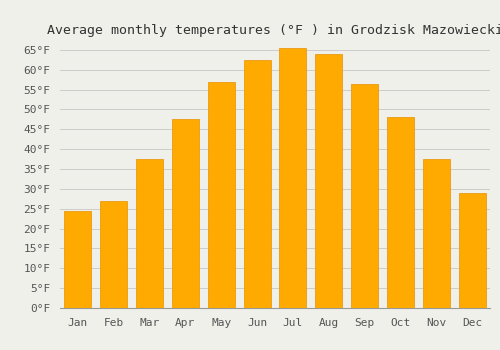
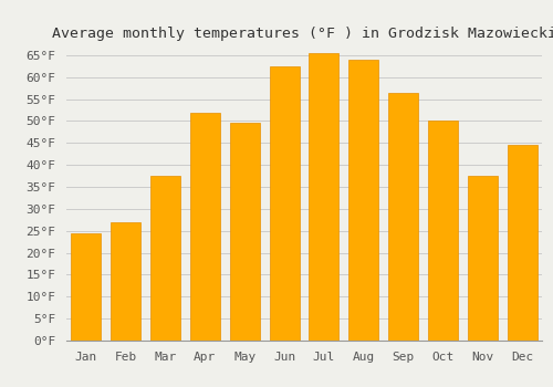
Apr: 47.5°F -> 52.0°F
May: 57.0°F -> 49.5°F
Oct: 48.0°F -> 50.0°F
Dec: 29.0°F -> 44.5°F
